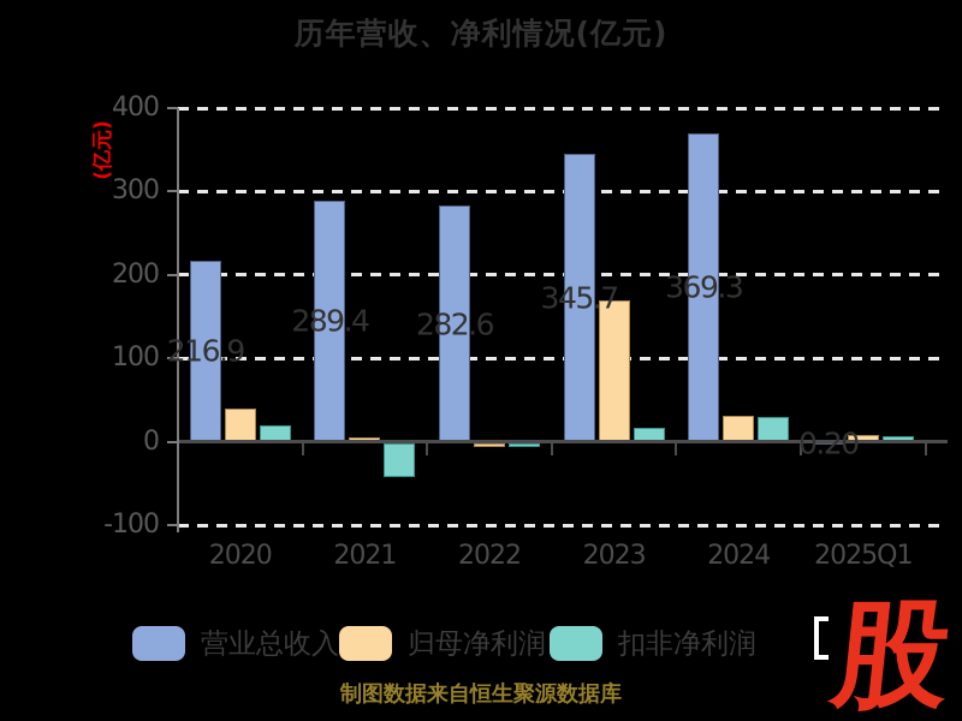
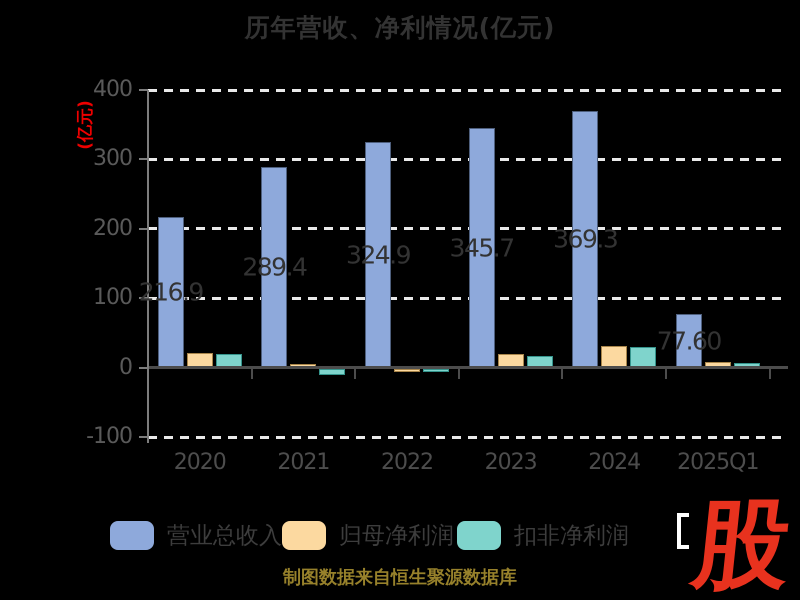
归母净利润/2020: 40 -> 20
扣非净利润/2021: -40 -> -10
营业总收入/2022: 282.6 -> 324.9
归母净利润/2023: 170 -> 20
营业总收入/2025Q1: 0.20 -> 77.60
